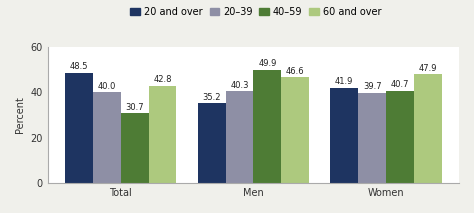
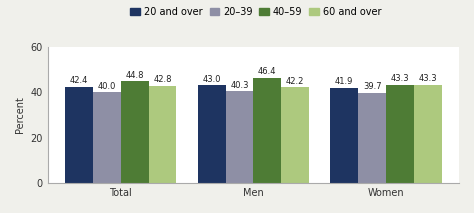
20 and over/Total: 48.5 -> 42.4
40–59/Total: 30.7 -> 44.8
20 and over/Men: 35.2 -> 43.0
40–59/Men: 49.9 -> 46.4
60 and over/Men: 46.6 -> 42.2
40–59/Women: 40.7 -> 43.3
60 and over/Women: 47.9 -> 43.3
